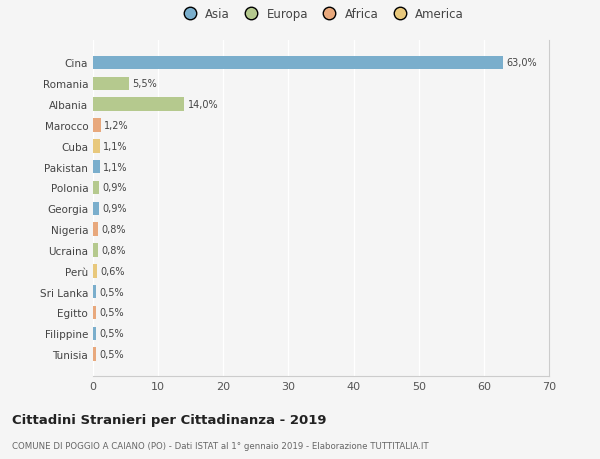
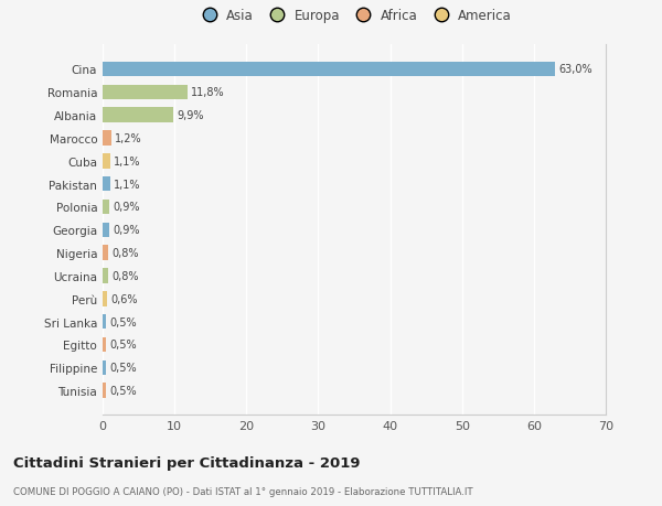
Romania: 5,5% -> 11,8%
Albania: 14,0% -> 9,9%
